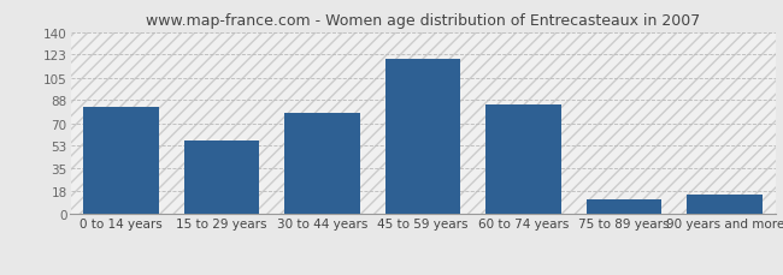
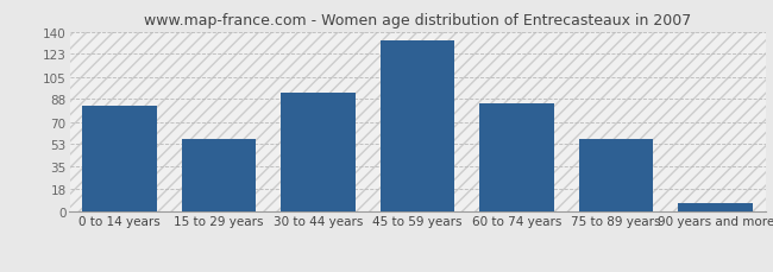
30 to 44 years: 78 -> 93
45 to 59 years: 119 -> 133
75 to 89 years: 11 -> 57
90 years and more: 15 -> 7
